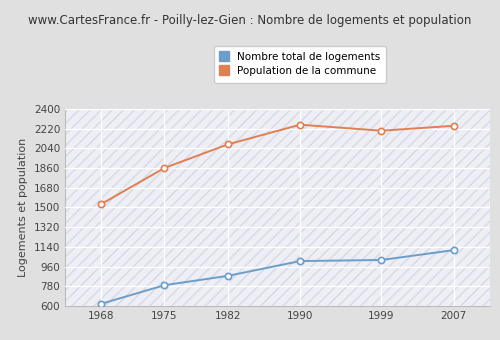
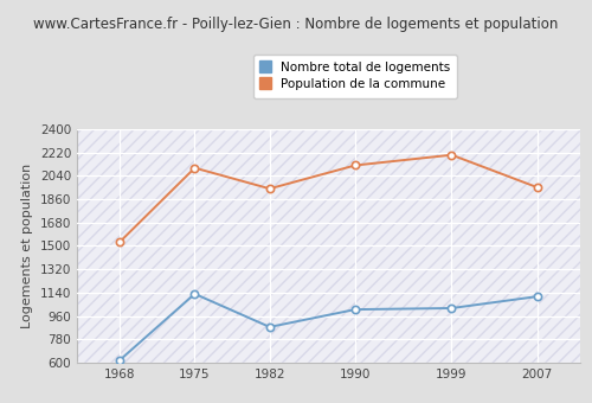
Nombre total de logements/1975: 790 -> 1130
Population de la commune/1975: 1860 -> 2100
Population de la commune/1982: 2080 -> 1940
Population de la commune/1990: 2260 -> 2120
Population de la commune/2007: 2240 -> 1950
